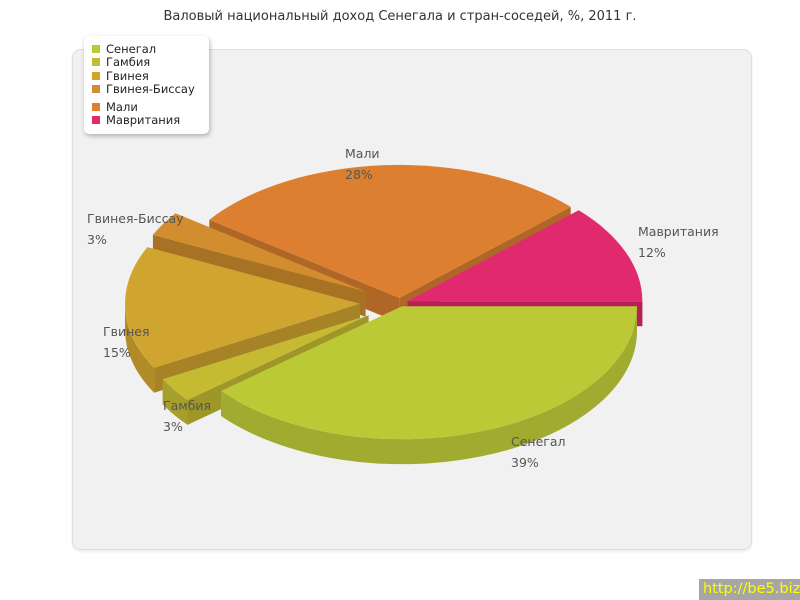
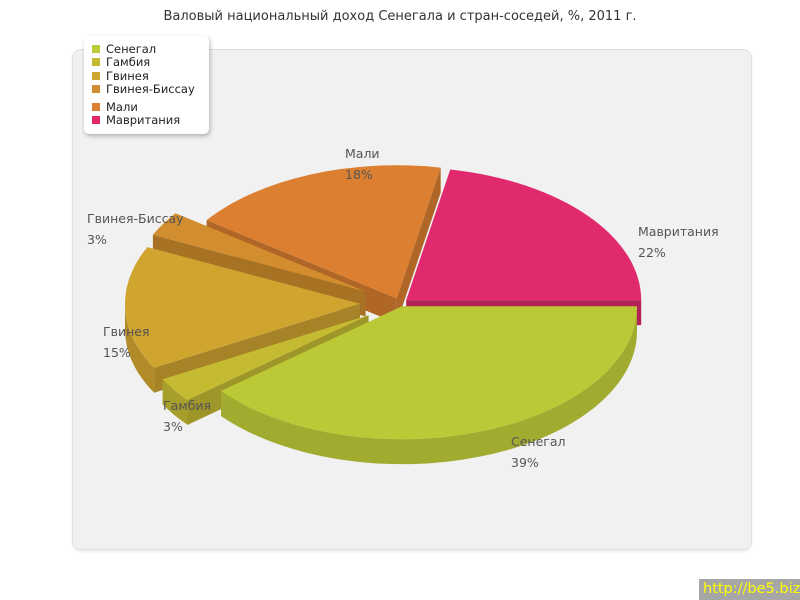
Мали: 28% -> 18%
Мавритания: 12% -> 22%
